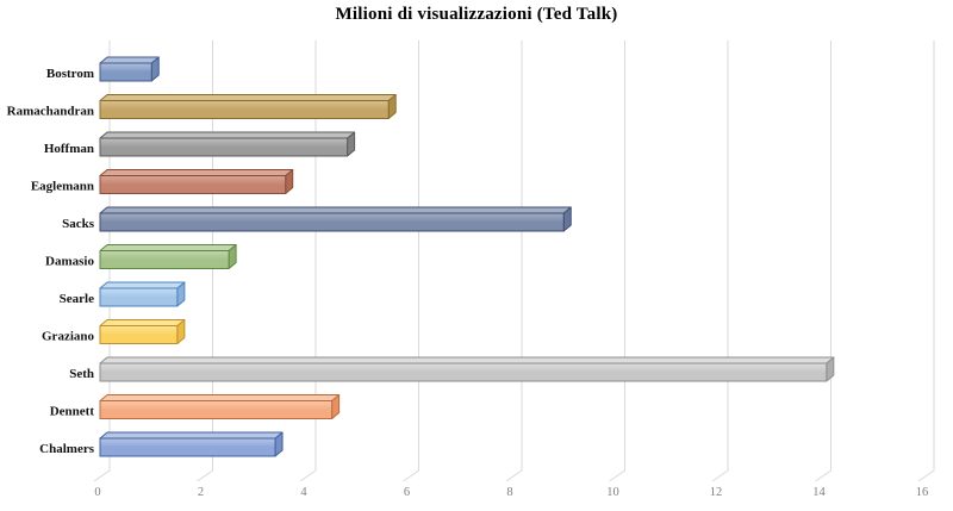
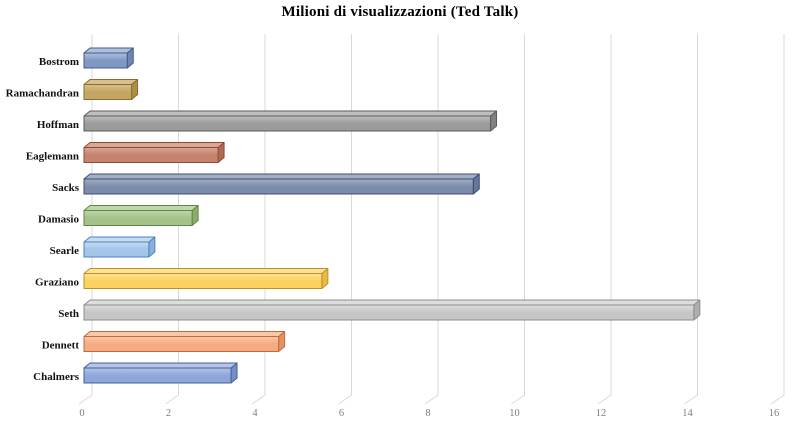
Ramachandran: 5.6 -> 1.1
Hoffman: 4.8 -> 9.4
Eaglemann: 3.6 -> 3.1
Graziano: 1.5 -> 5.5
